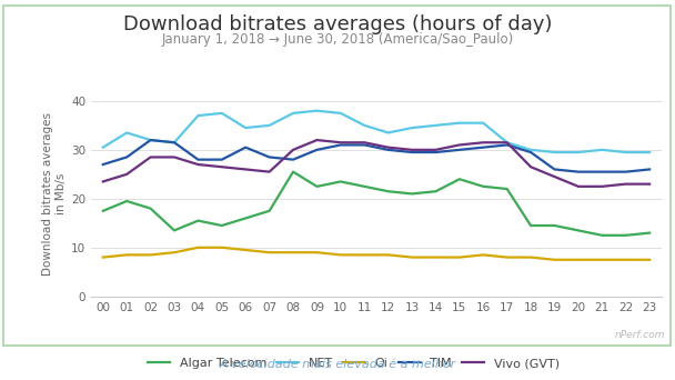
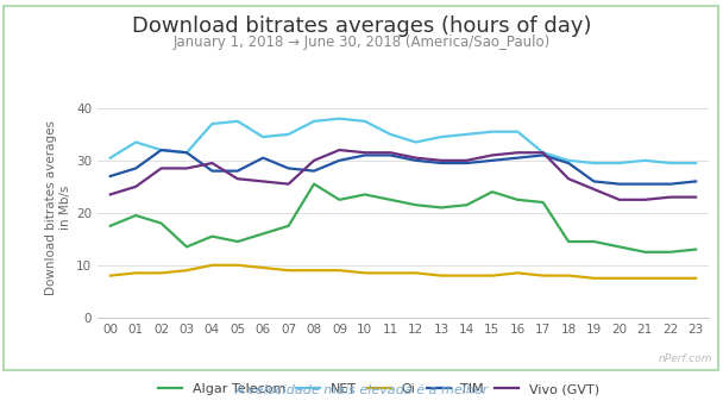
Vivo (GVT)/04: 27.0 -> 29.5
